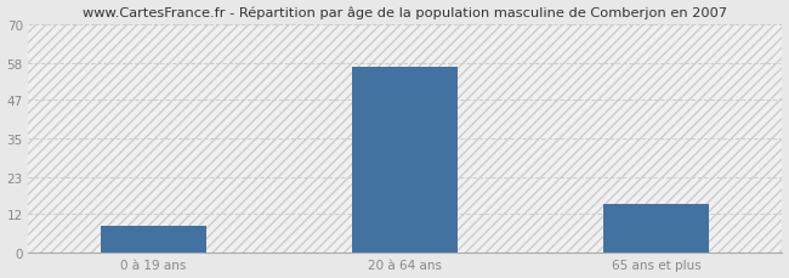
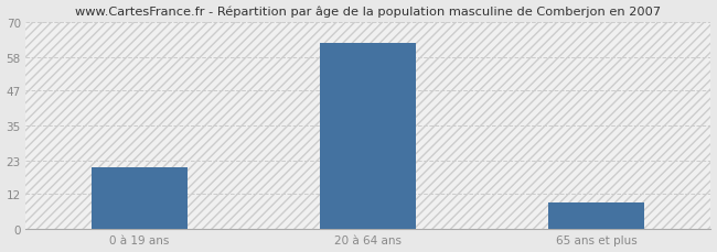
0 à 19 ans: 8 -> 21
20 à 64 ans: 57 -> 63
65 ans et plus: 15 -> 9
